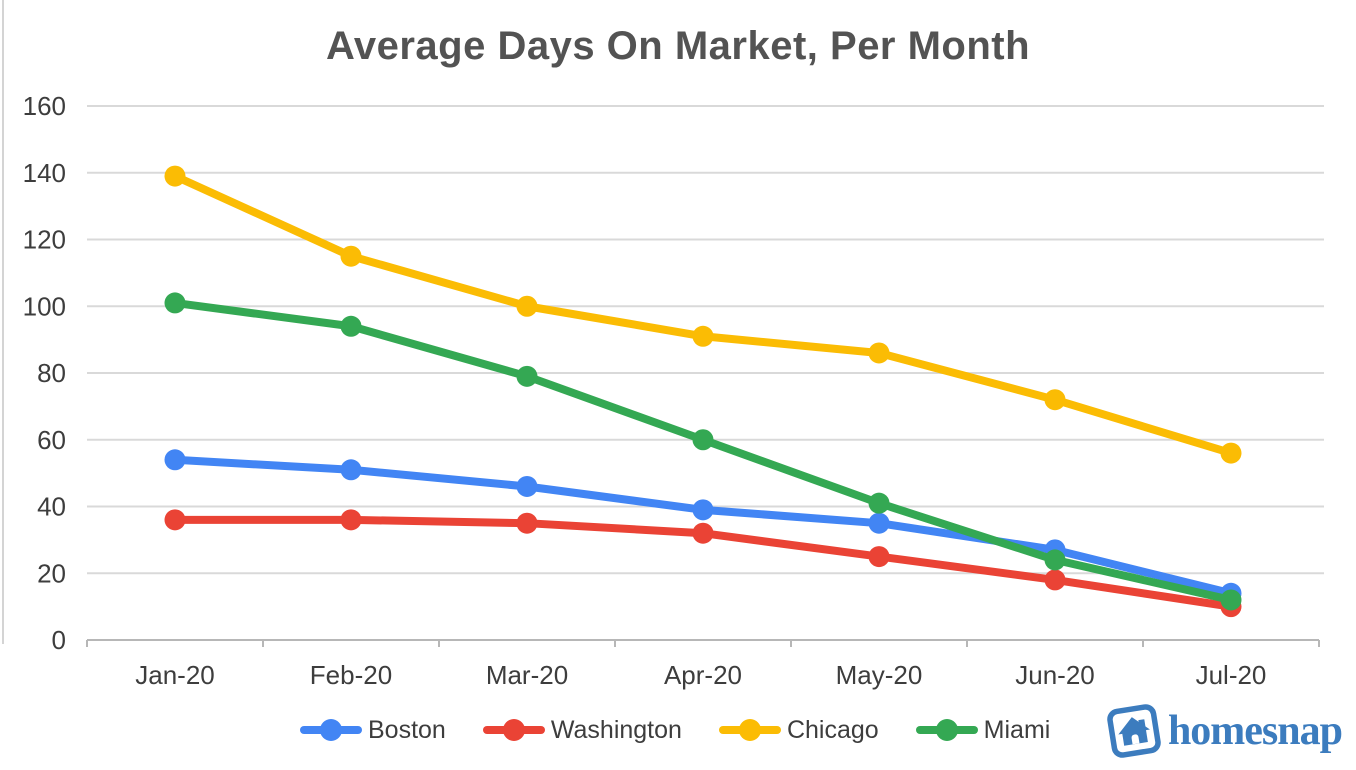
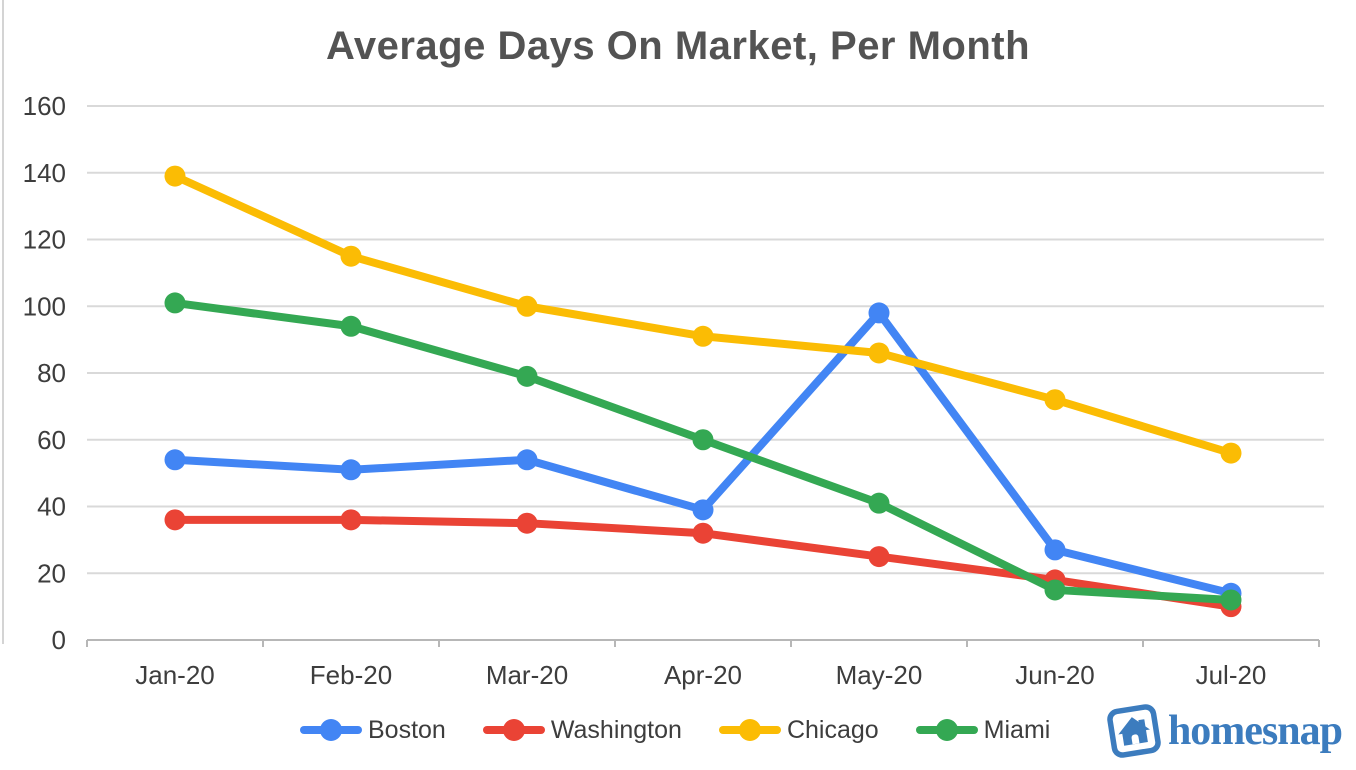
Boston/Mar-20: 46 -> 54
Boston/May-20: 35 -> 98
Miami/Jun-20: 24 -> 15
